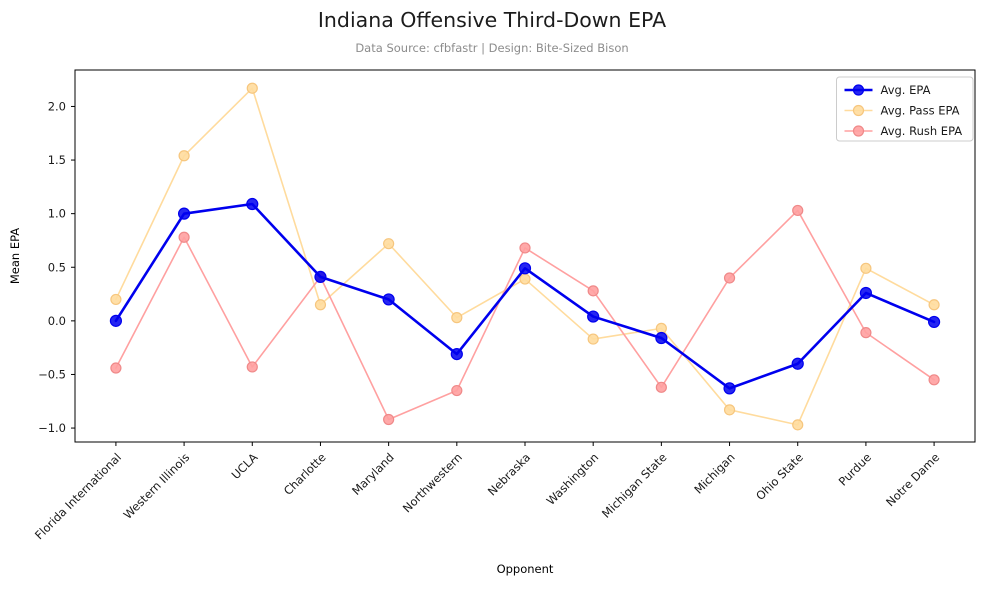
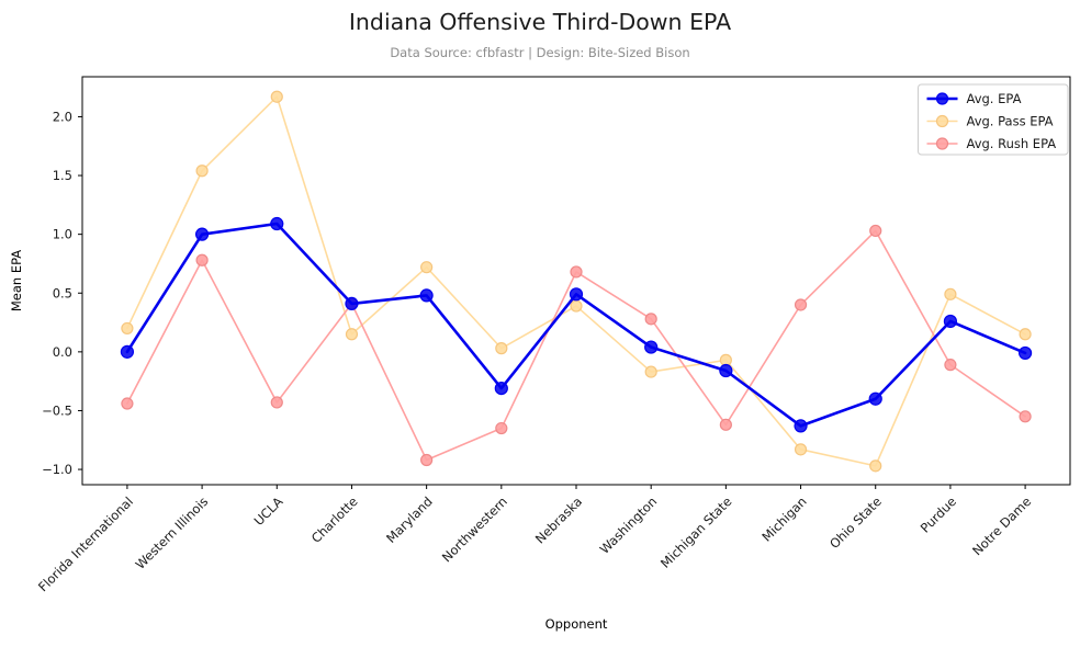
Avg. EPA/Maryland: 0.20 -> 0.48
